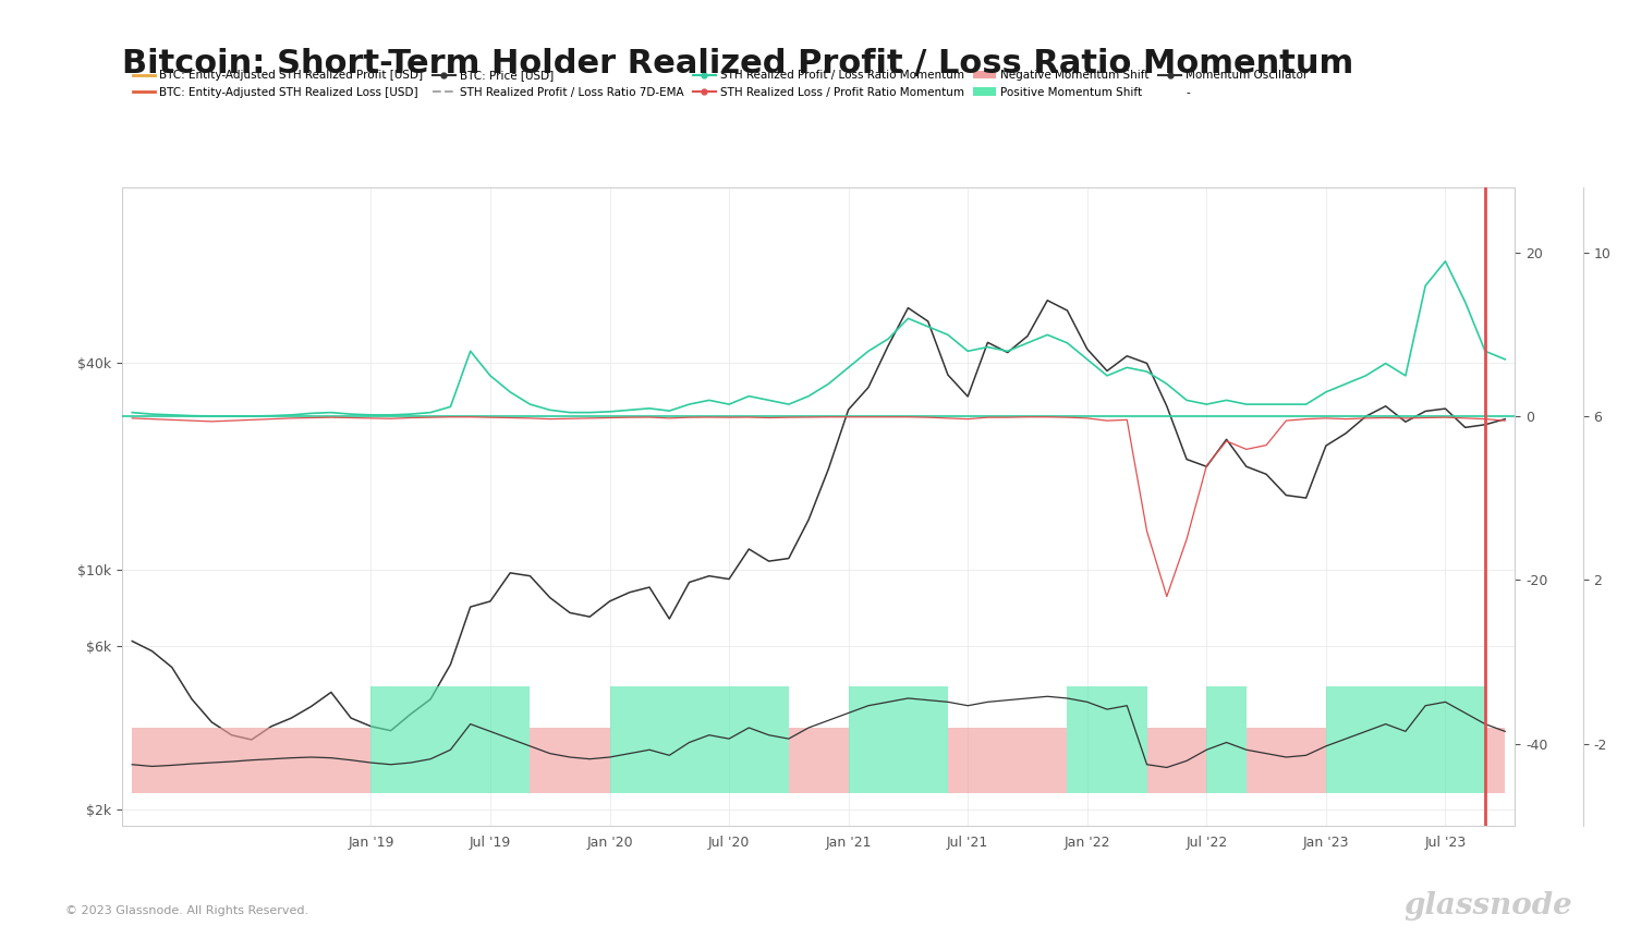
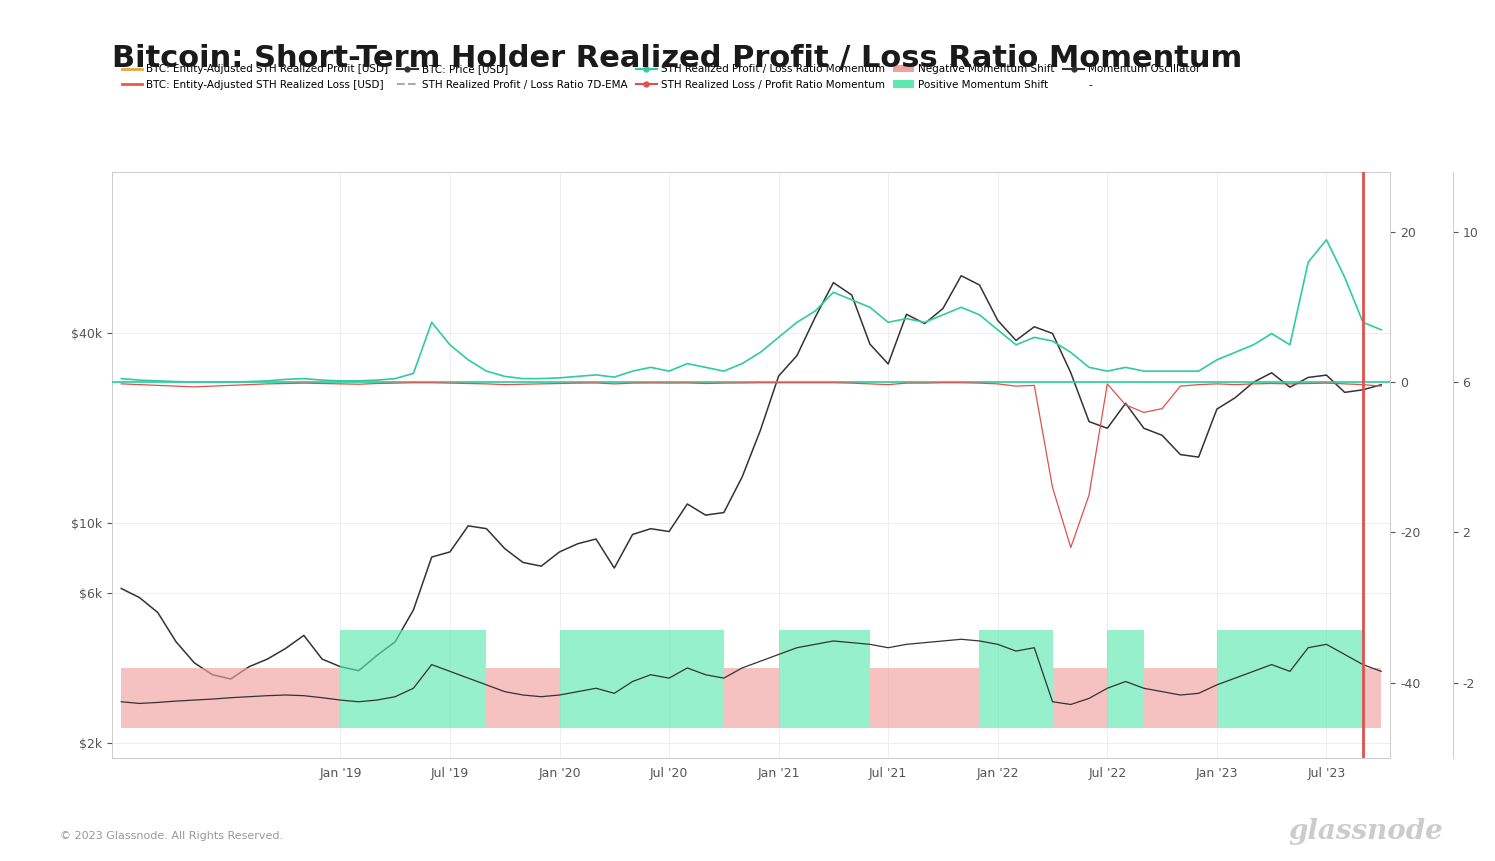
STH Realized Loss / Profit Ratio Momentum/Jul '22: -6.0 -> -0.2
